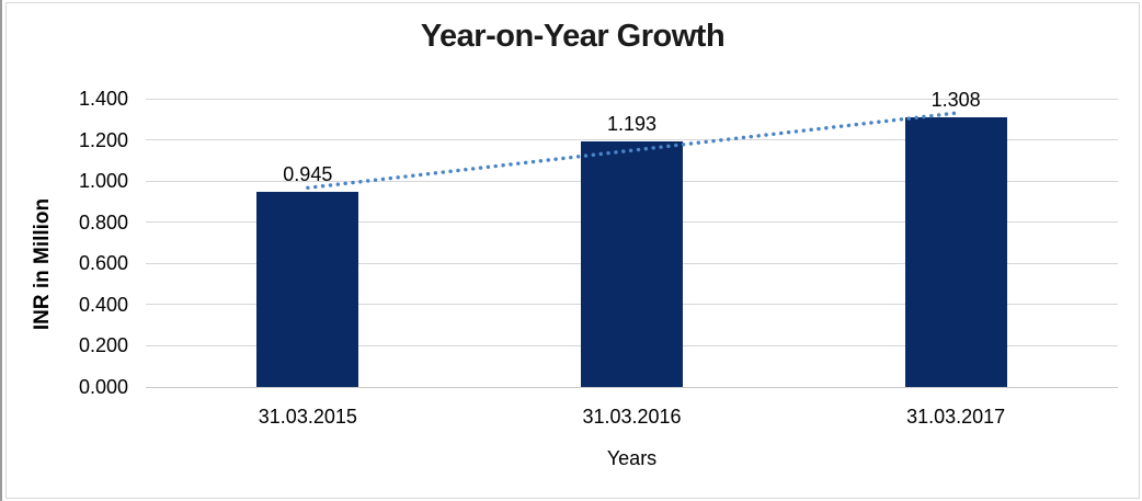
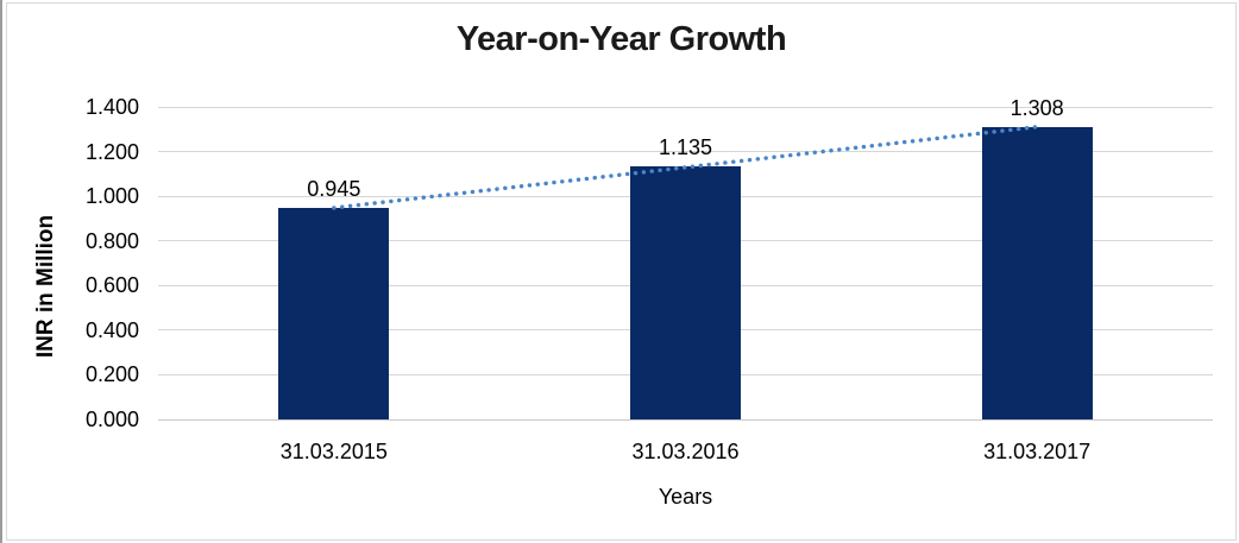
31.03.2016: 1.193 -> 1.135
